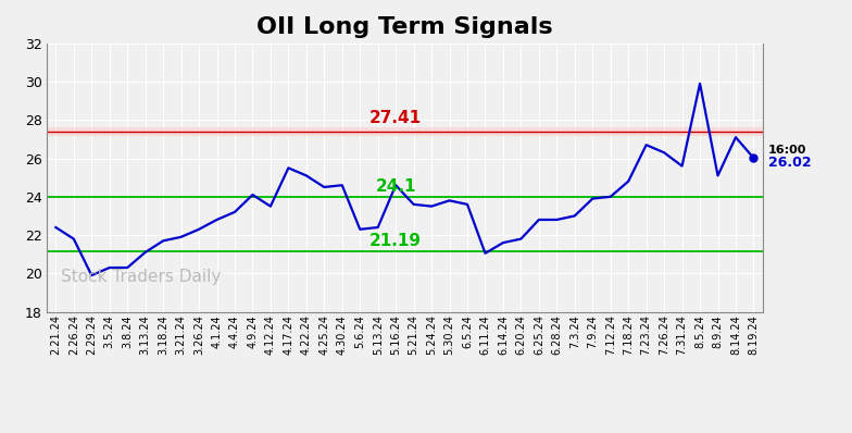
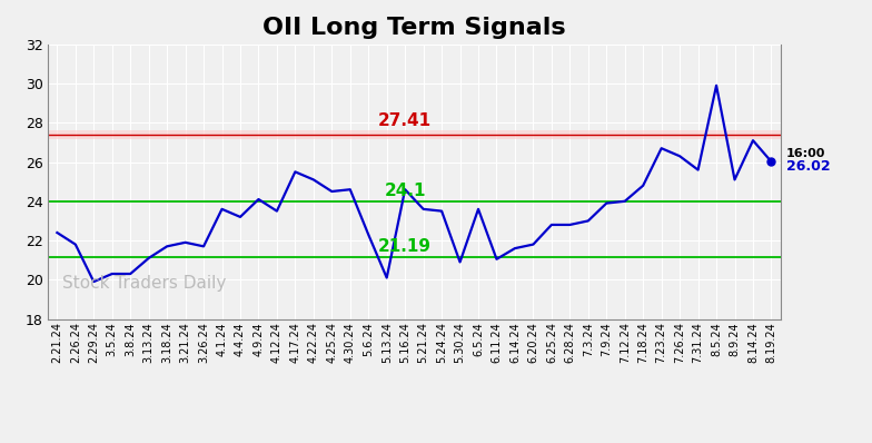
3.26.24: 22.3 -> 21.7
4.1.24: 22.8 -> 23.6
5.13.24: 22.4 -> 20.1
5.30.24: 23.8 -> 20.9
